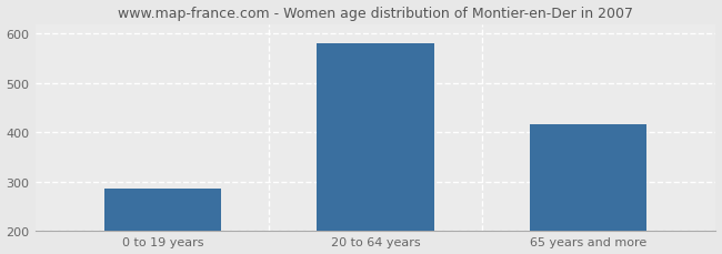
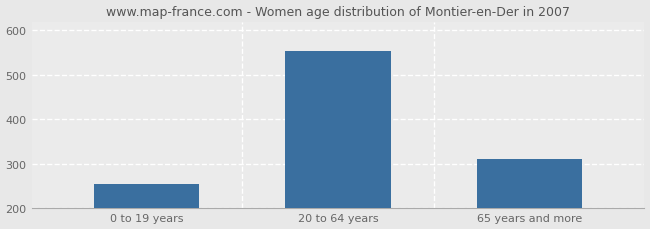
0 to 19 years: 285 -> 253
20 to 64 years: 580 -> 554
65 years and more: 415 -> 311
